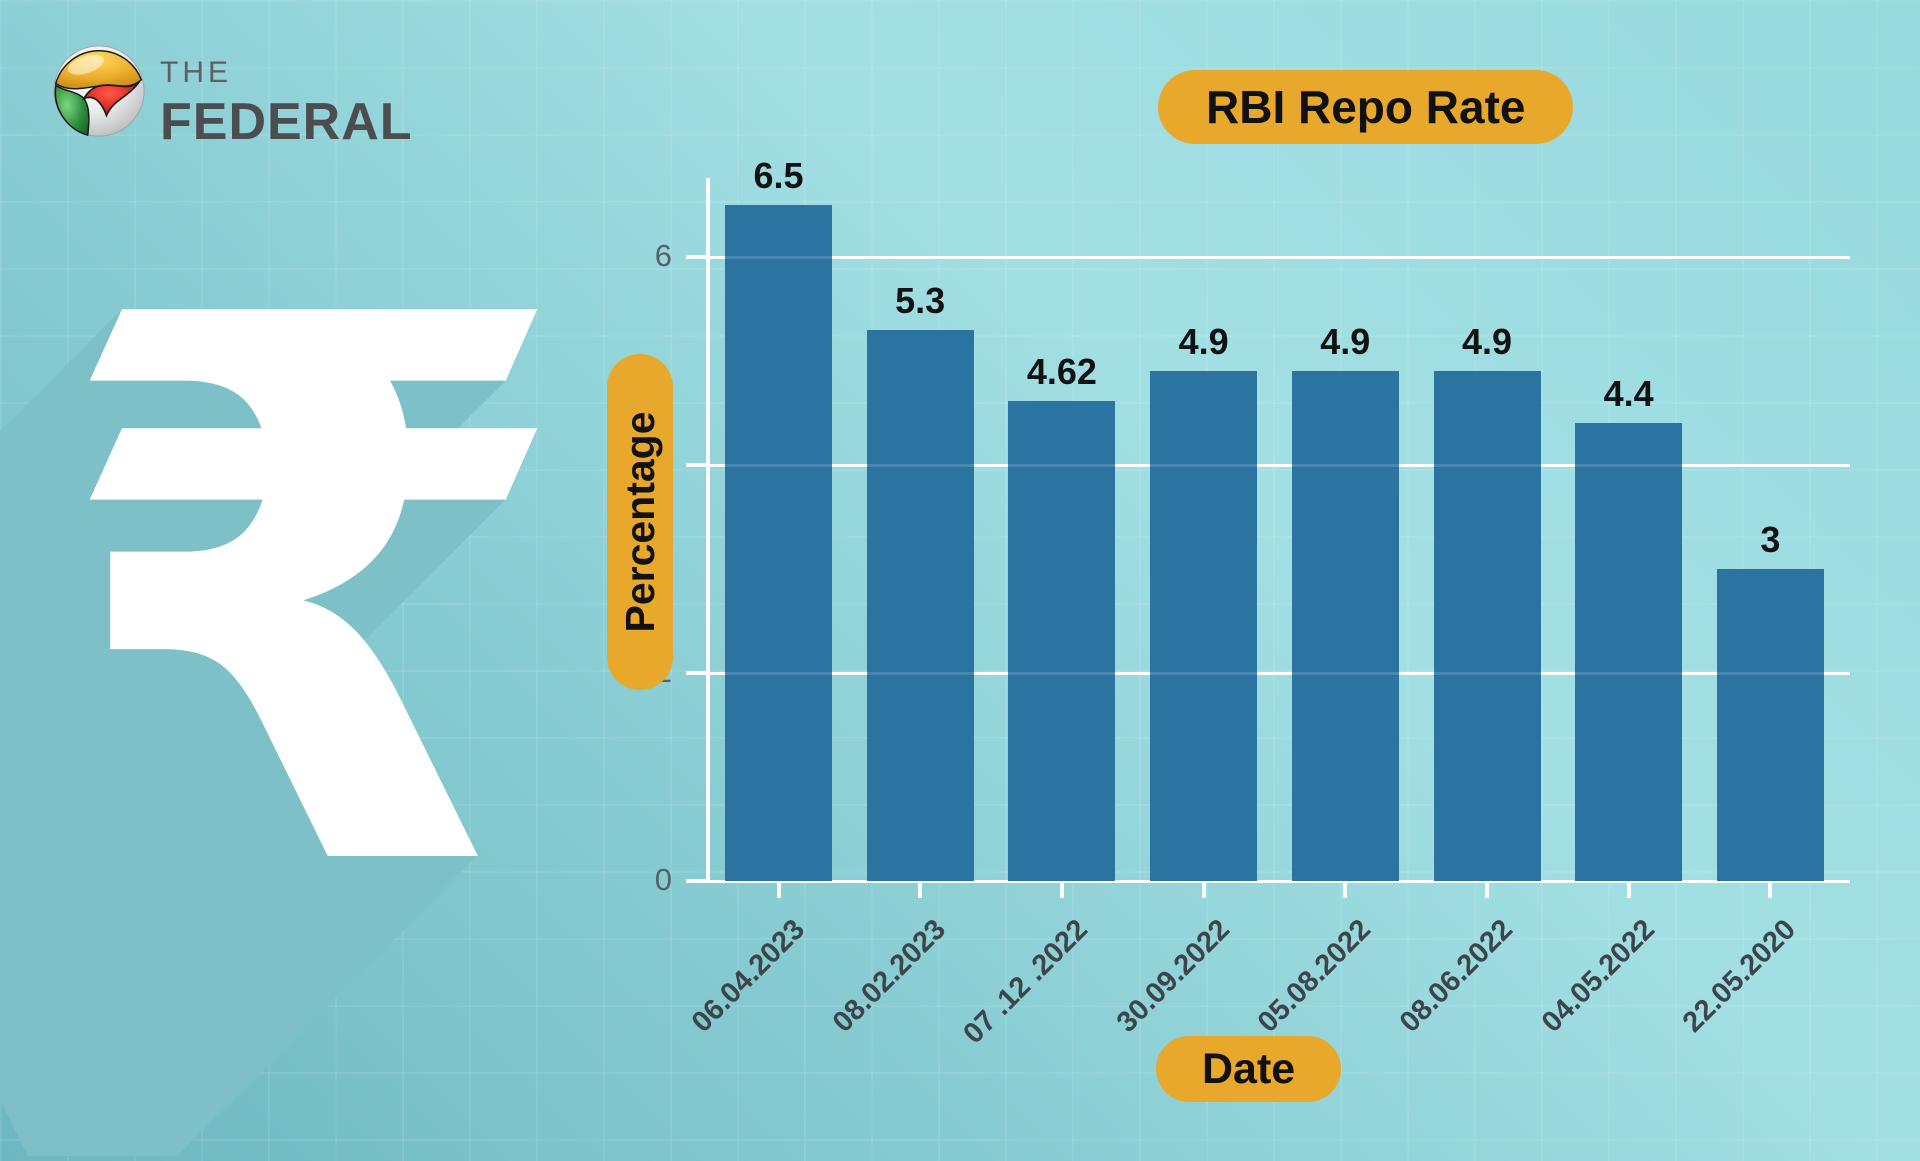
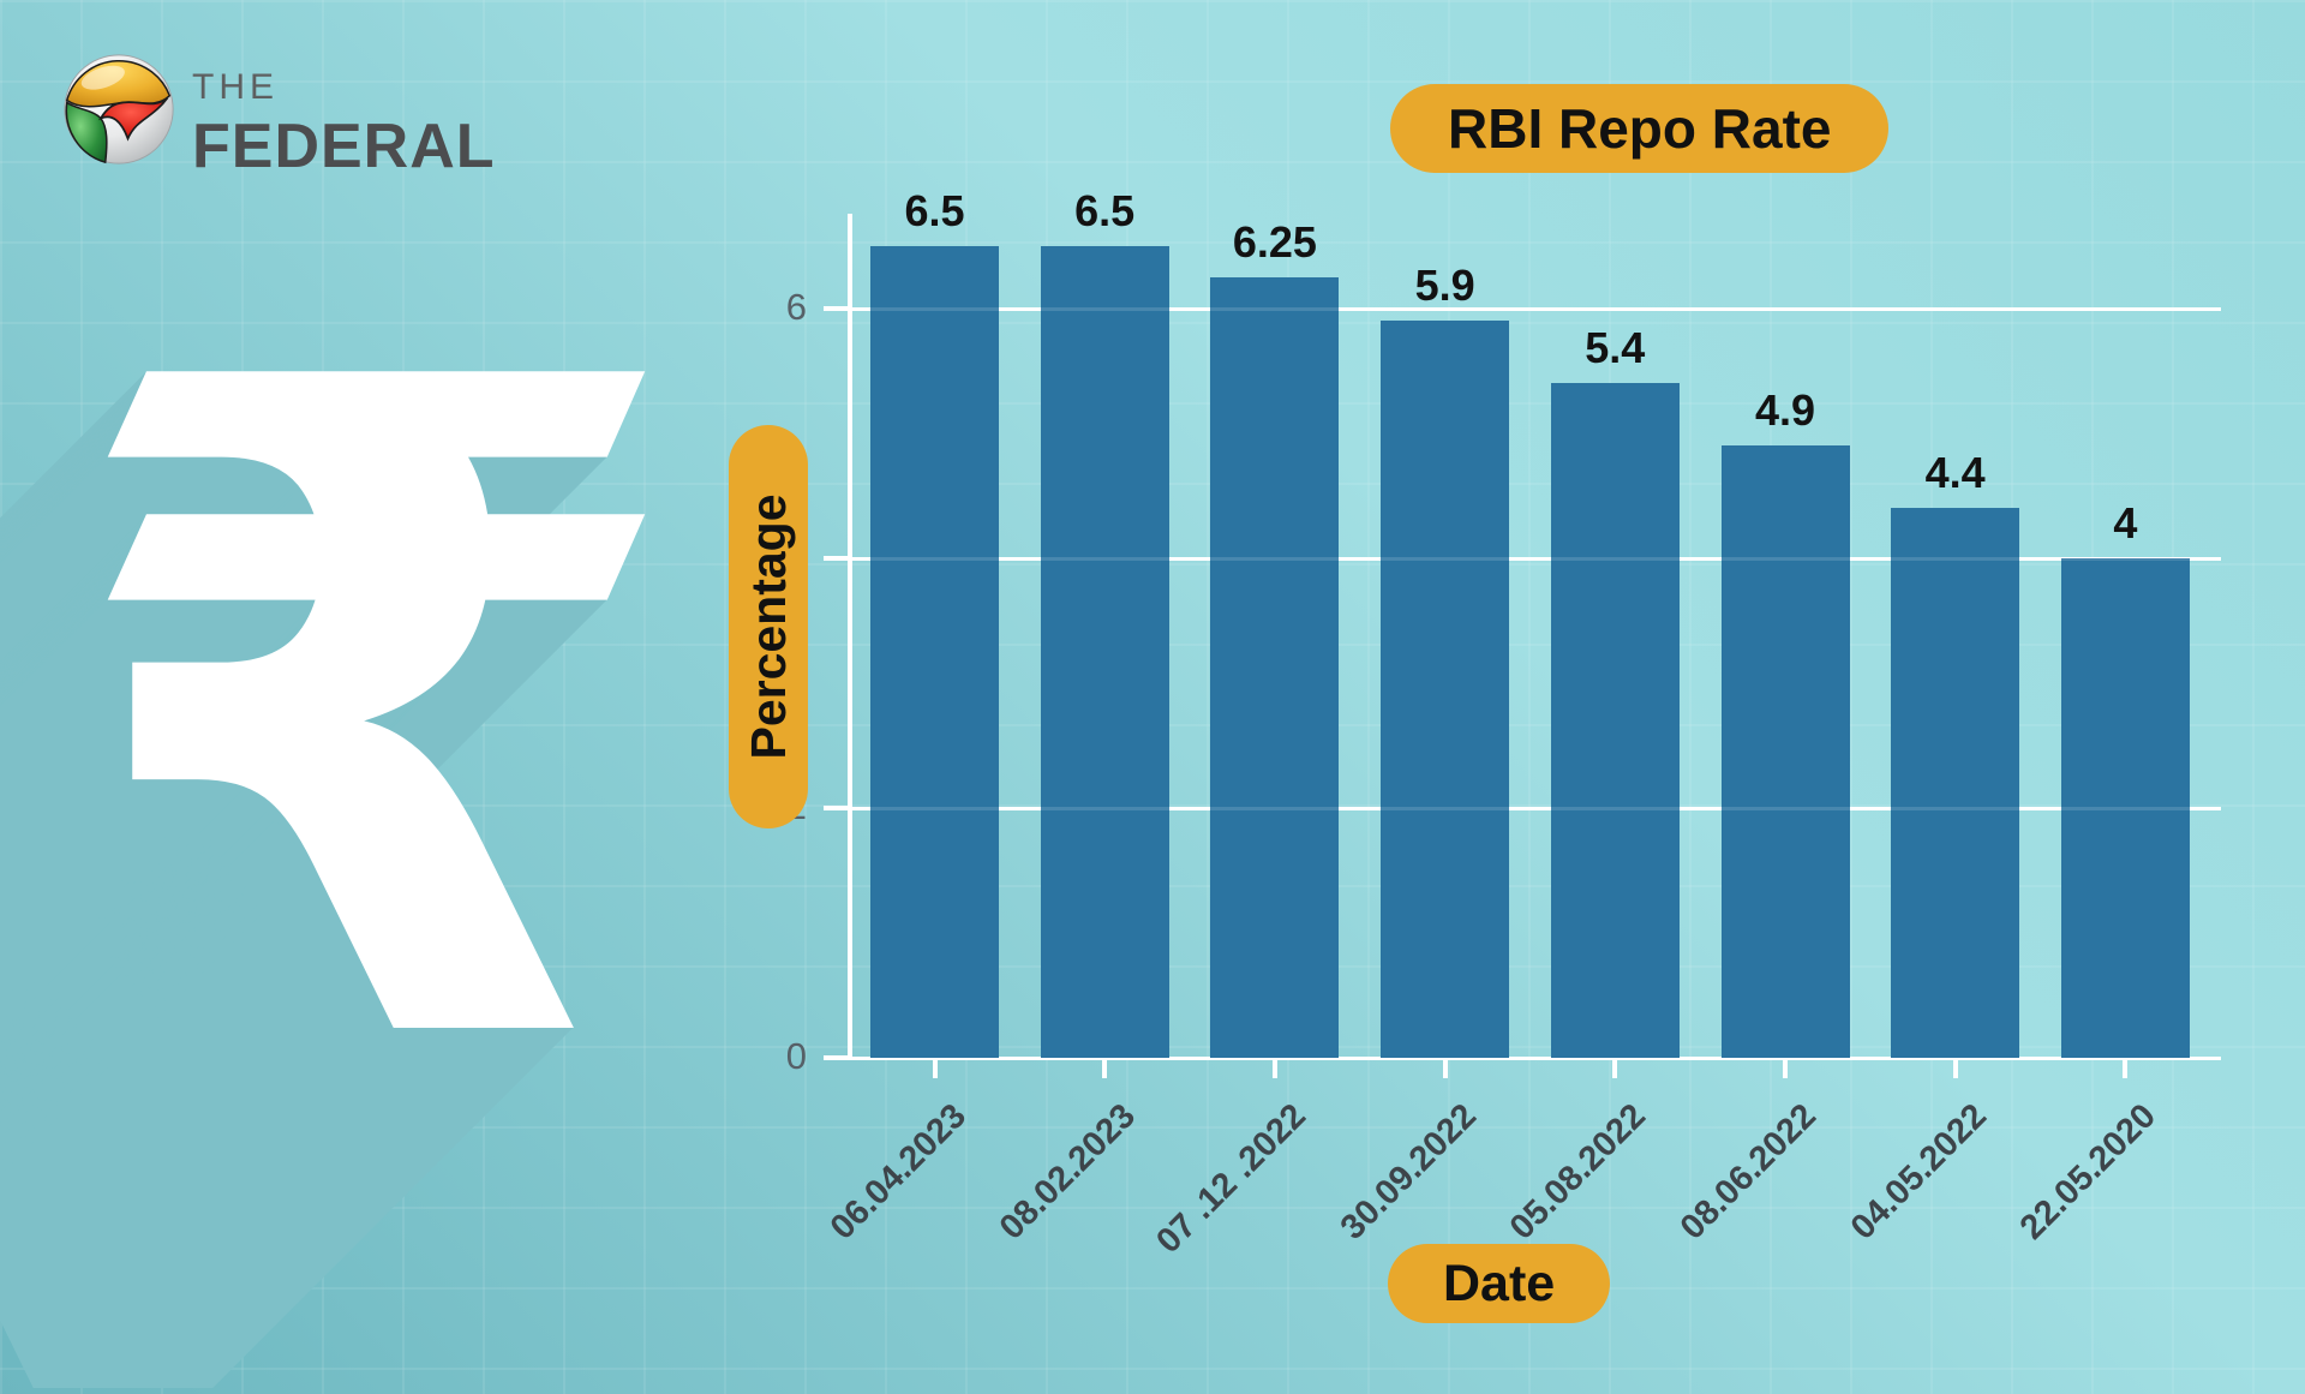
08.02.2023: 5.3 -> 6.5
07 .12 .2022: 4.62 -> 6.25
30.09.2022: 4.9 -> 5.9
05.08.2022: 4.9 -> 5.4
22.05.2020: 3 -> 4
